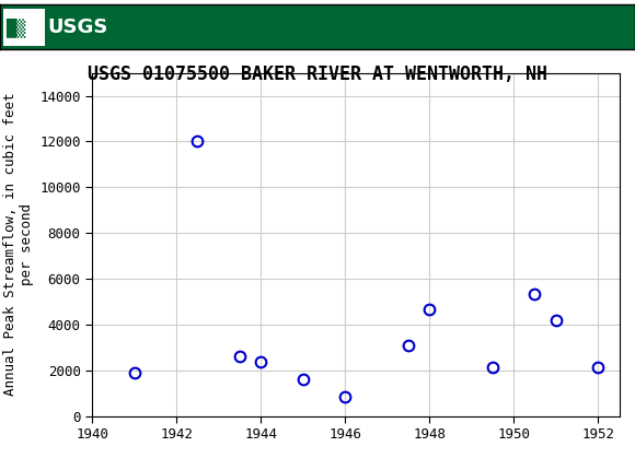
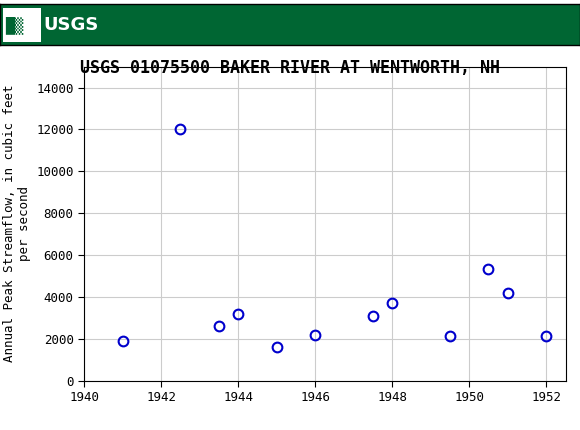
1944: 2350 -> 3200
1946: 850 -> 2200
1948: 4650 -> 3700
